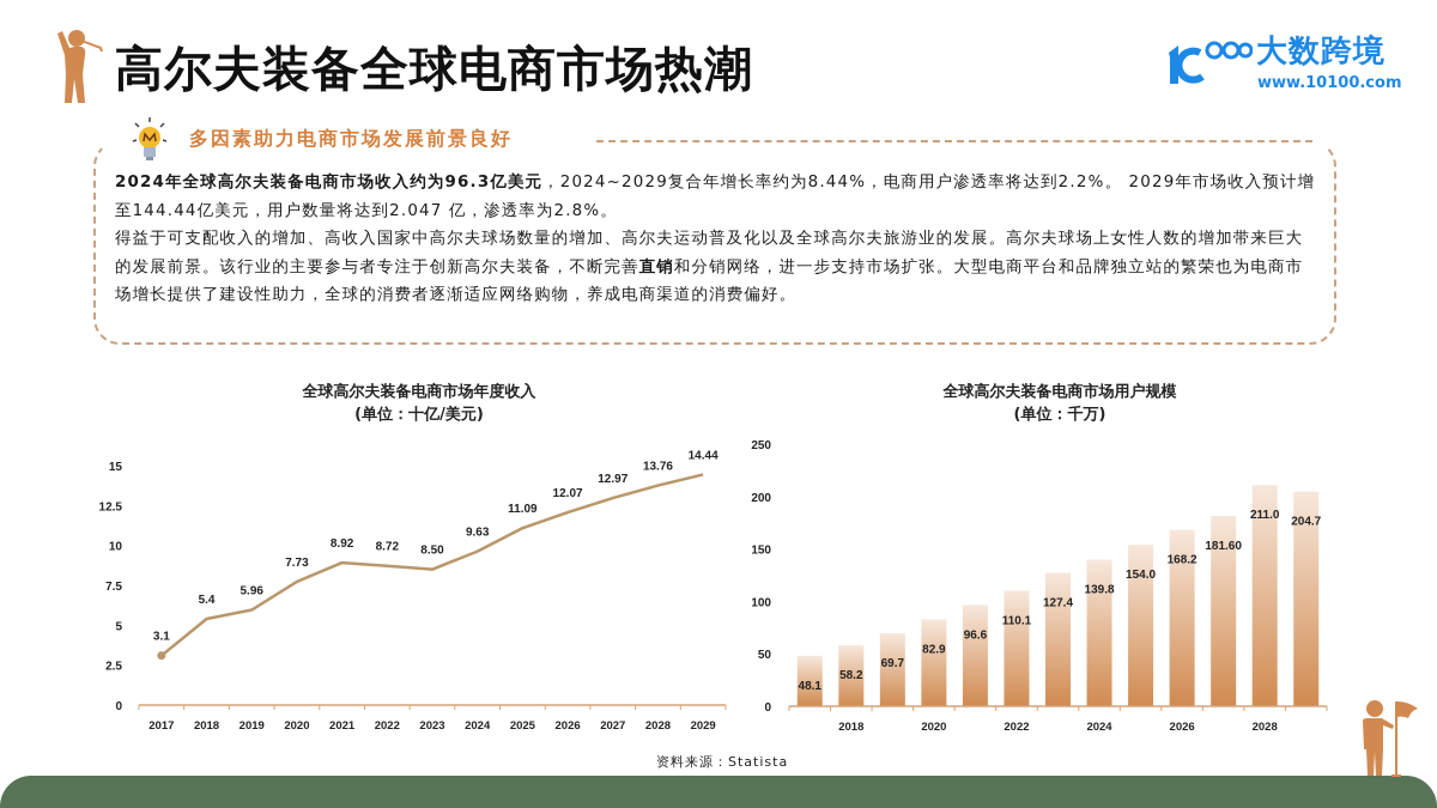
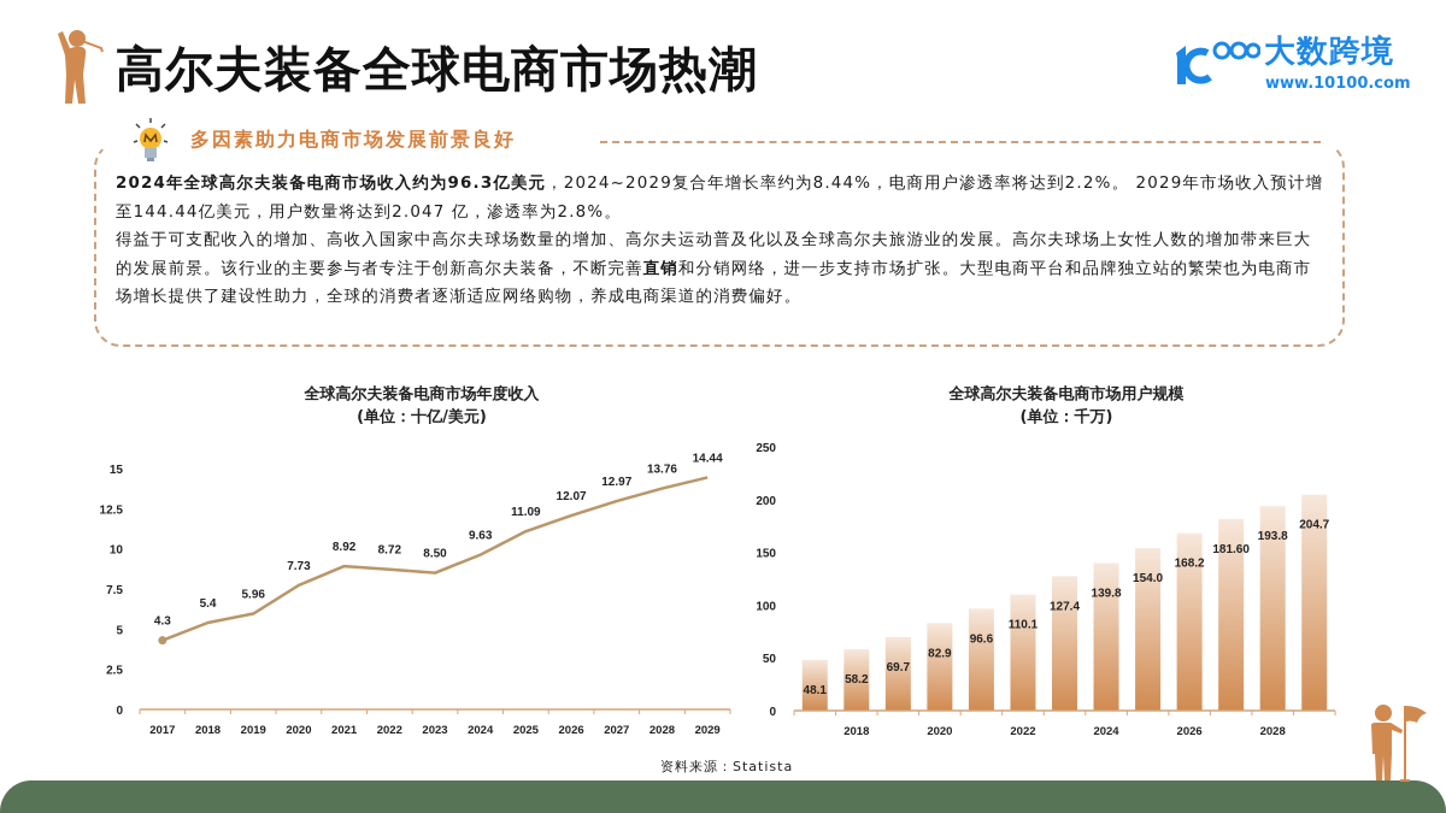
全球高尔夫装备电商市场年度收入/2017: 3.1 -> 4.3
全球高尔夫装备电商市场用户规模/2028: 211.0 -> 193.8
